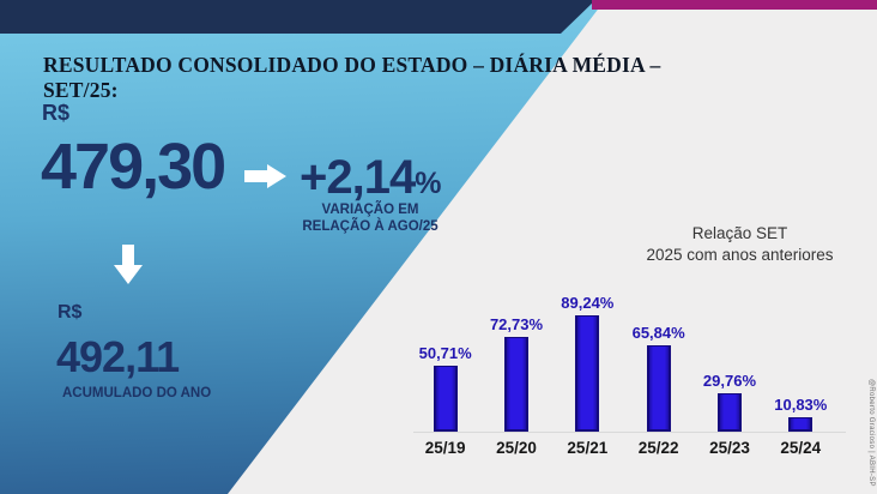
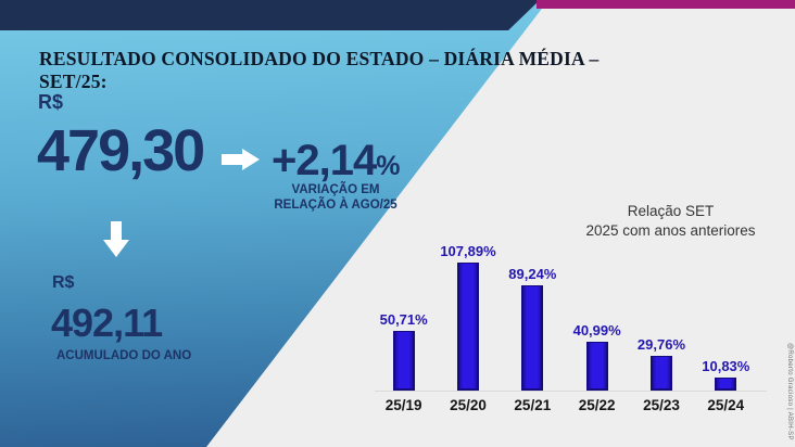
25/20: 72,73% -> 107,89%
25/22: 65,84% -> 40,99%
